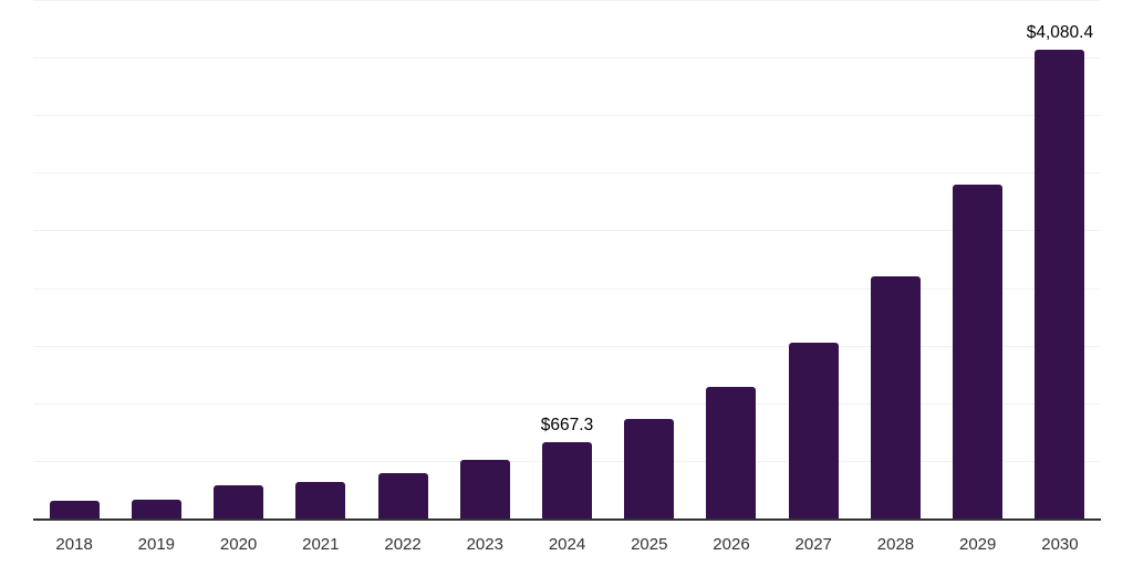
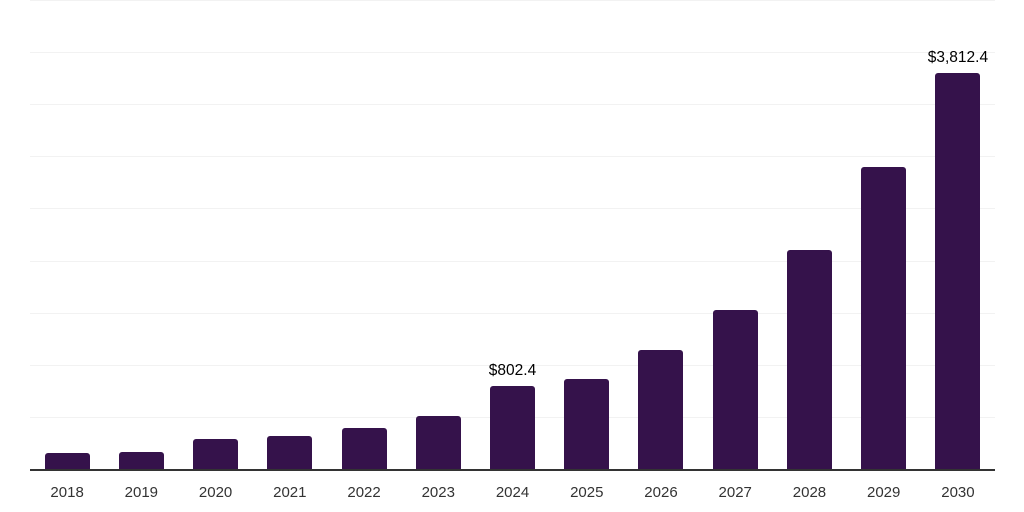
2024: $667.3 -> $802.4
2030: $4,080.4 -> $3,812.4
